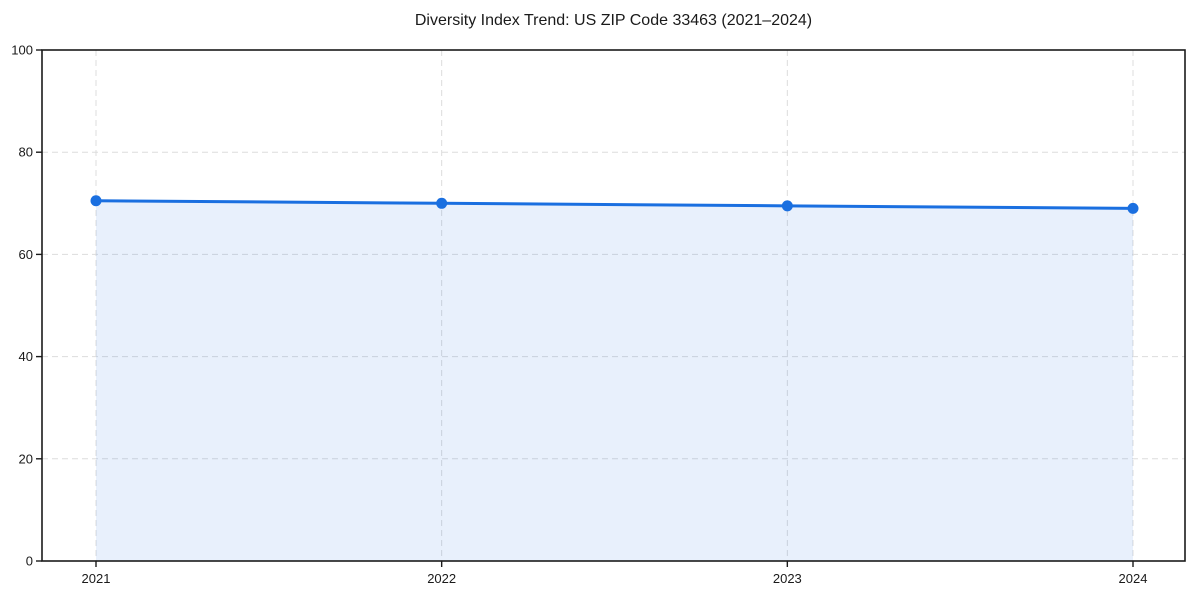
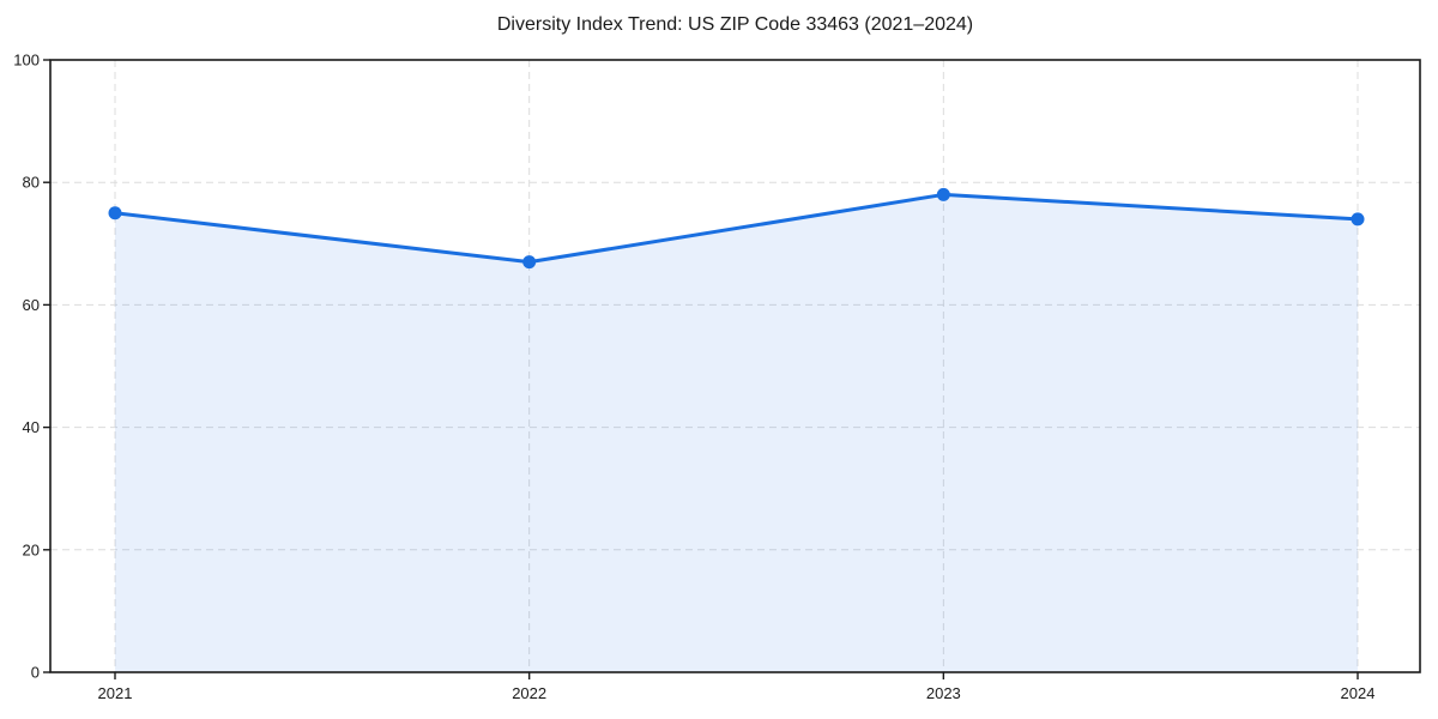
2021: 70 -> 75
2022: 70 -> 67
2023: 70 -> 78
2024: 69 -> 74
